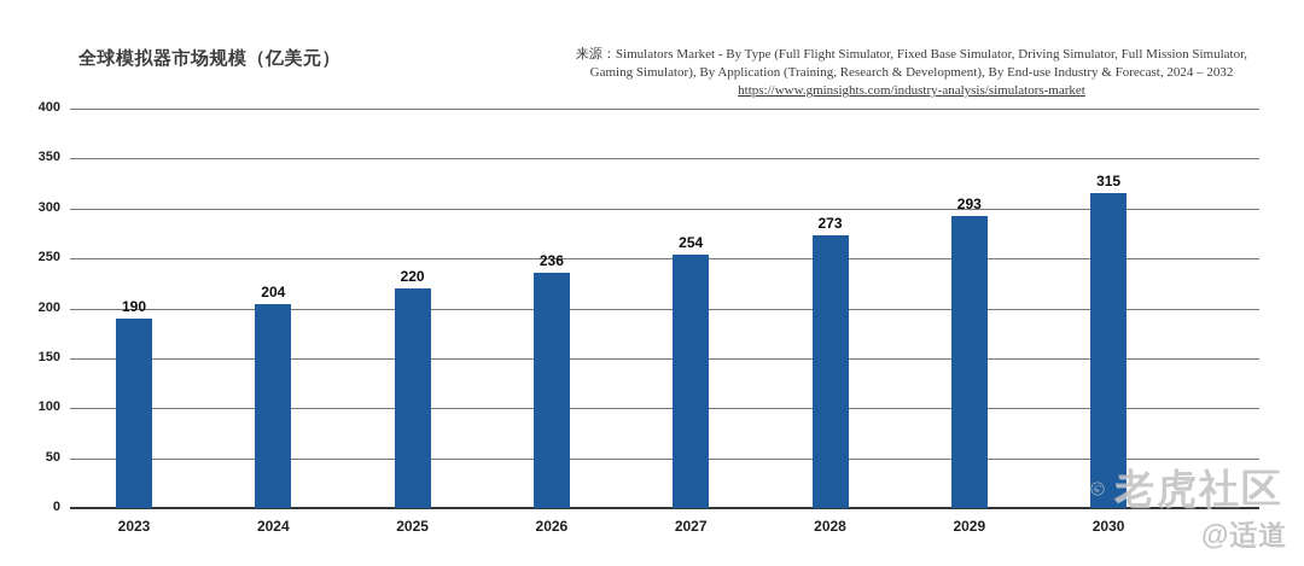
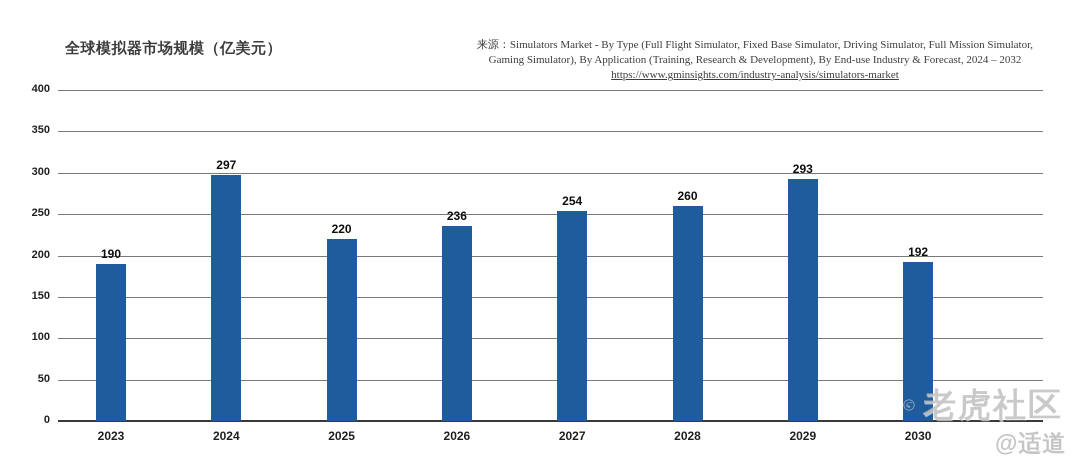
2024: 204 -> 297
2028: 273 -> 260
2030: 315 -> 192
